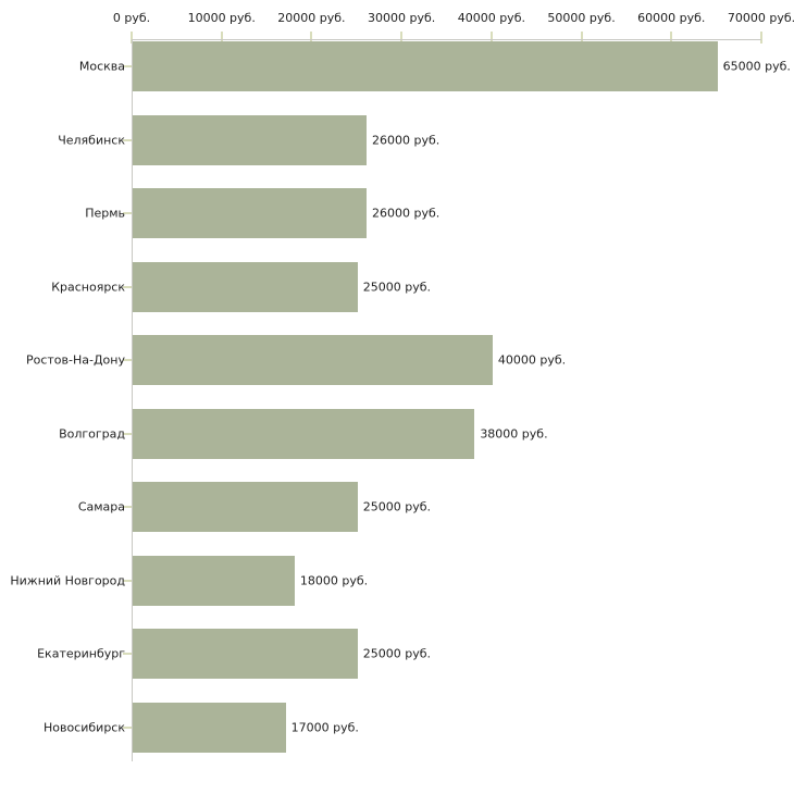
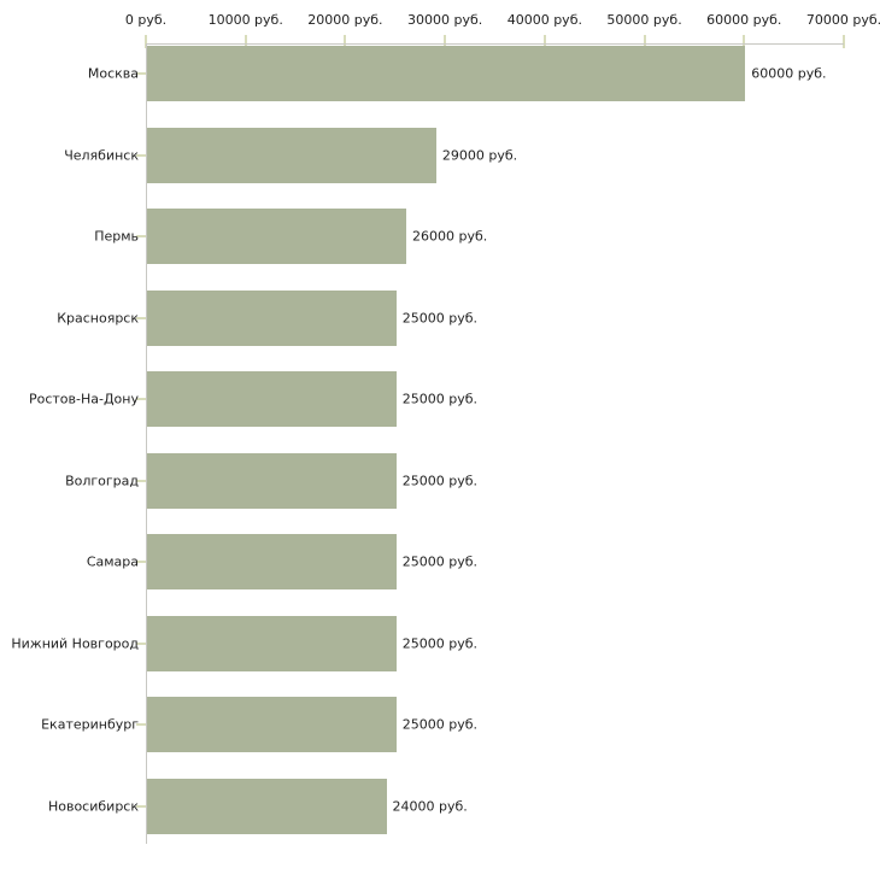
Москва: 65000 -> 60000
Челябинск: 26000 -> 29000
Ростов-На-Дону: 40000 -> 25000
Волгоград: 38000 -> 25000
Нижний Новгород: 18000 -> 25000
Новосибирск: 17000 -> 24000
